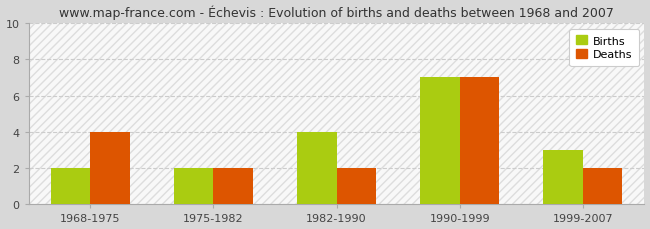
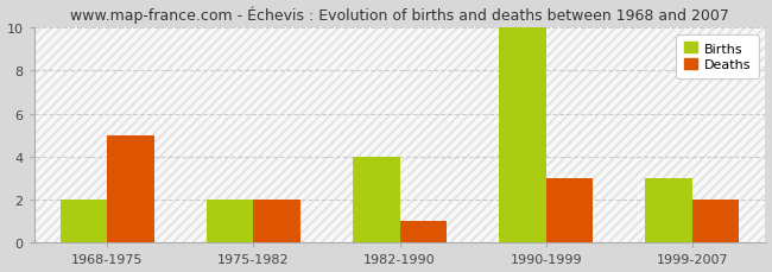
Deaths/1968-1975: 4 -> 5
Deaths/1982-1990: 2 -> 1
Births/1990-1999: 7 -> 10
Deaths/1990-1999: 7 -> 3
